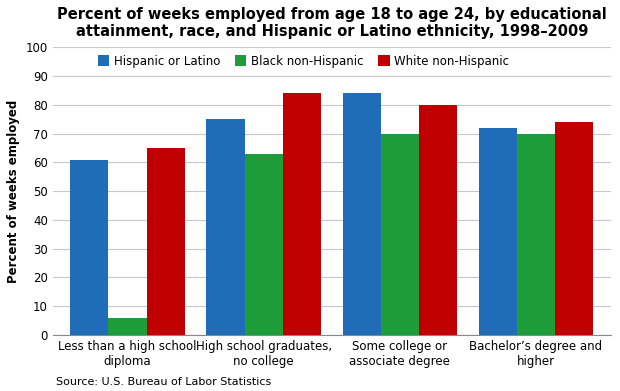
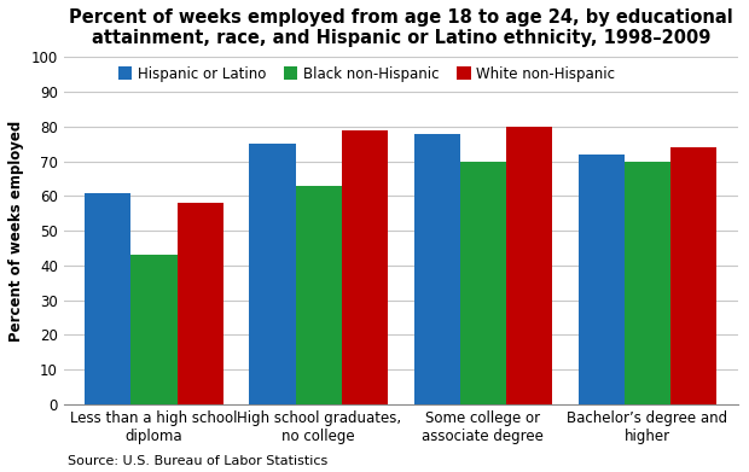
Black non-Hispanic/Less than a high school diploma: 6 -> 43
White non-Hispanic/Less than a high school diploma: 65 -> 58
White non-Hispanic/High school graduates, no college: 84 -> 79
Hispanic or Latino/Some college or associate degree: 84 -> 78
